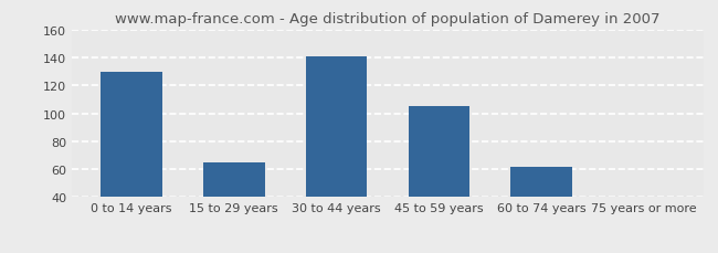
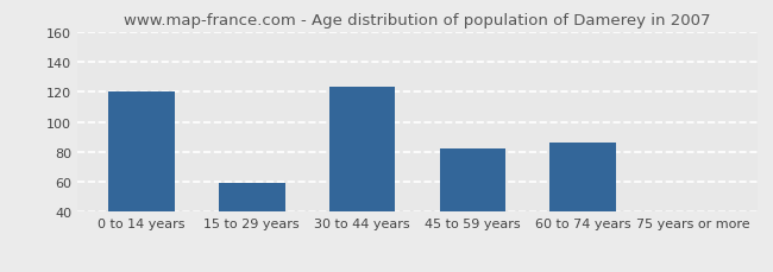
0 to 14 years: 130 -> 120
15 to 29 years: 65 -> 59
30 to 44 years: 141 -> 123
45 to 59 years: 105 -> 82
60 to 74 years: 62 -> 86
